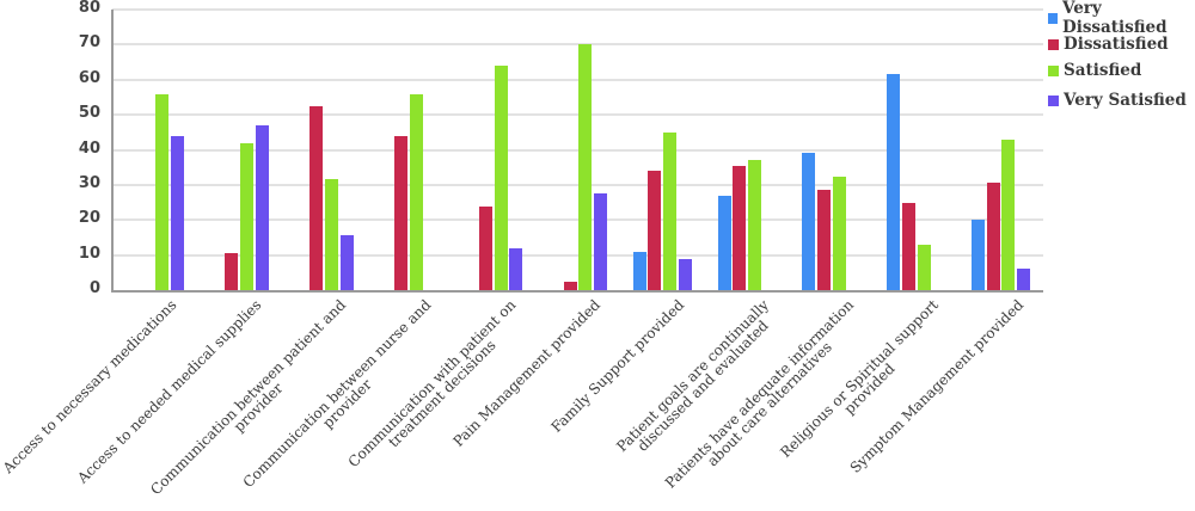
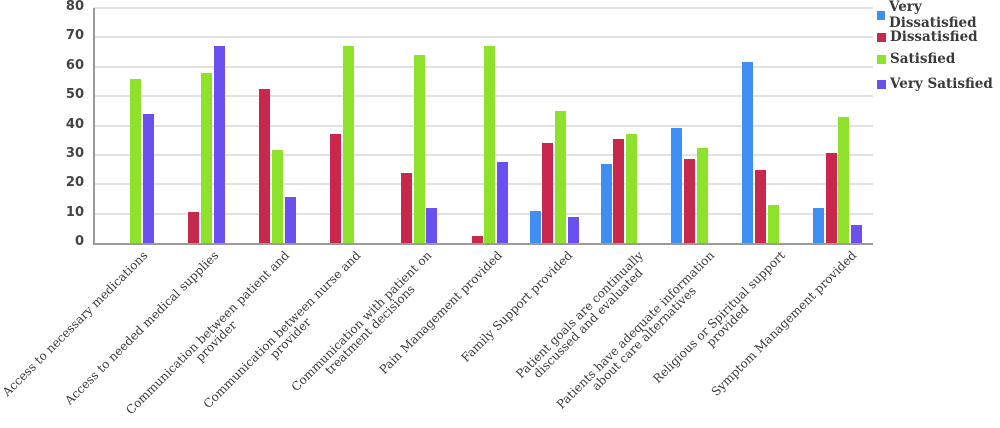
Satisfied/Access to needed medical supplies: 42 -> 58
Very Satisfied/Access to needed medical supplies: 47 -> 67
Dissatisfied/Communication between nurse and provider: 44 -> 37
Satisfied/Communication between nurse and provider: 56 -> 67
Satisfied/Pain Management provided: 70 -> 67
Very Dissatisfied/Symptom Management provided: 20 -> 12
